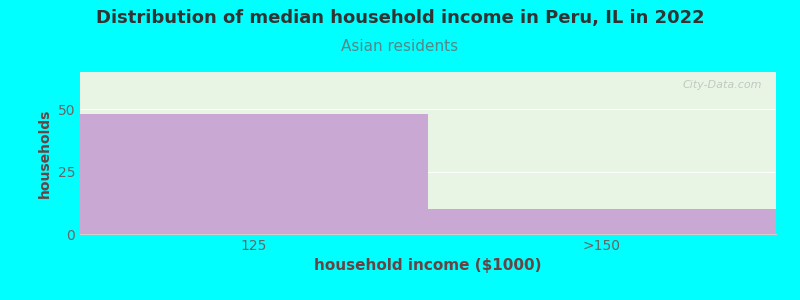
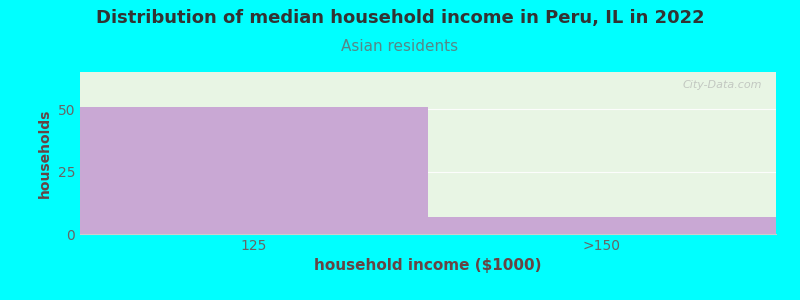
125: 48 -> 51
>150: 10 -> 7
